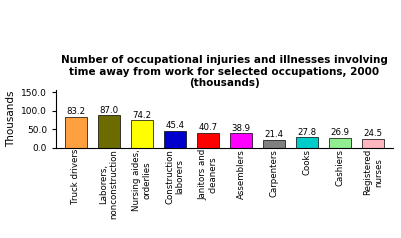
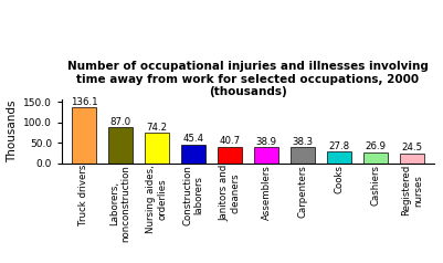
Truck drivers: 83.2 -> 136.1
Carpenters: 21.4 -> 38.3
